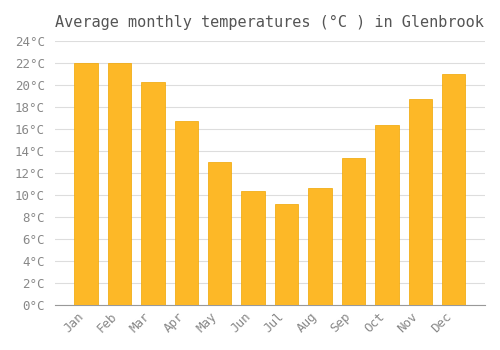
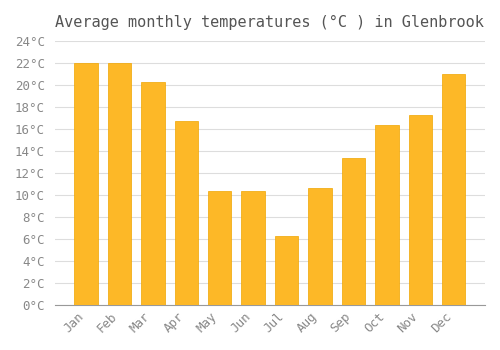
May: 13.0°C -> 10.4°C
Jul: 9.2°C -> 6.3°C
Nov: 18.7°C -> 17.3°C
